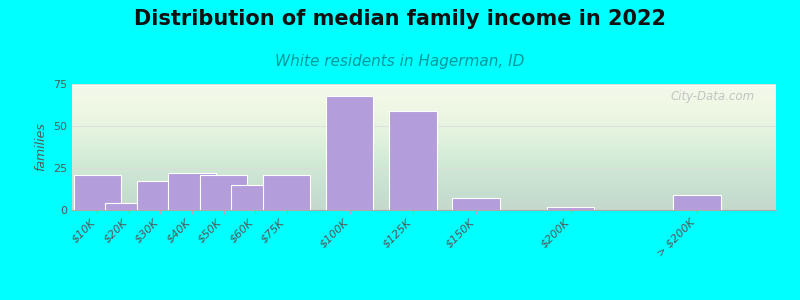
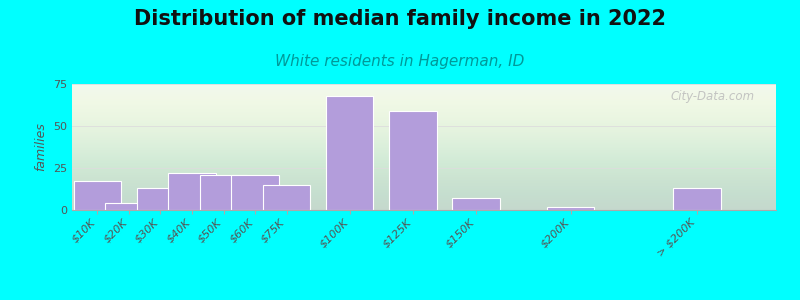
$10K: 21 -> 17
$30K: 17 -> 13
$60K: 15 -> 21
$75K: 21 -> 15
> $200K: 9 -> 13
